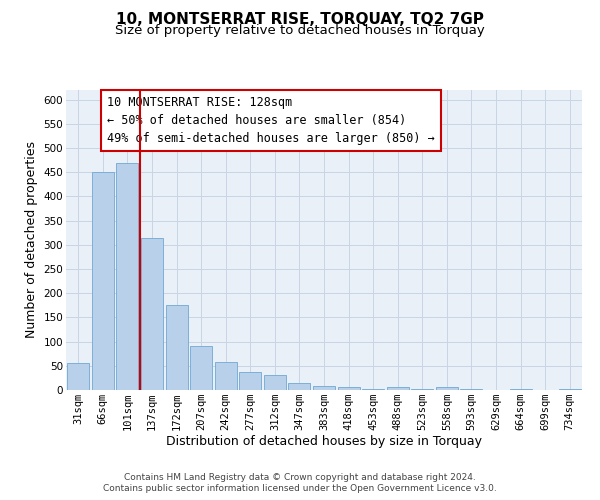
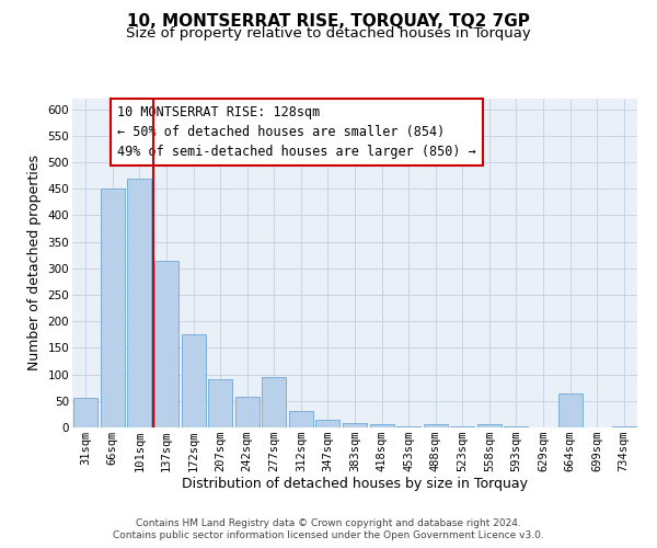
277sqm: 38 -> 95
664sqm: 3 -> 65
